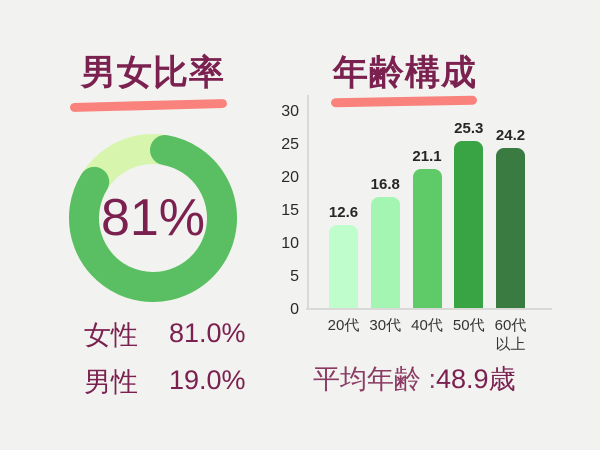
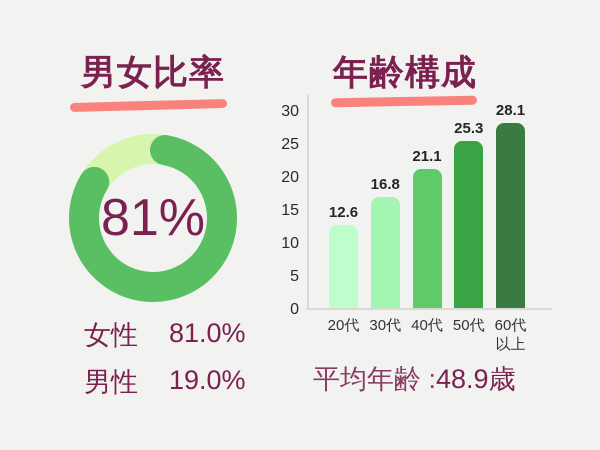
年齢構成/60代 以上: 24.2 -> 28.1
